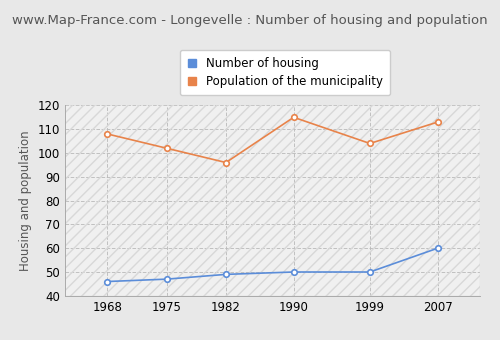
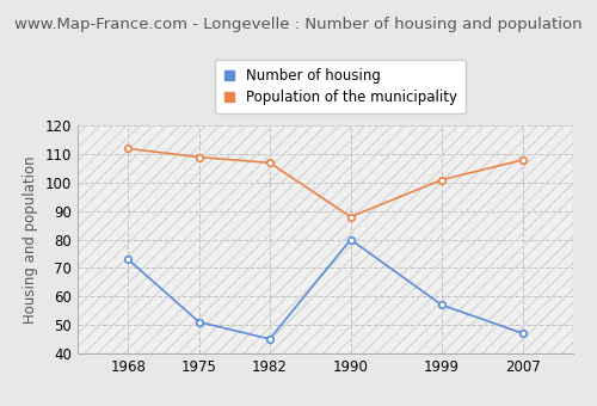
Number of housing/1968: 46 -> 73
Population of the municipality/1968: 108 -> 112
Number of housing/1975: 47 -> 51
Population of the municipality/1975: 102 -> 109
Number of housing/1982: 49 -> 45
Population of the municipality/1982: 96 -> 107
Number of housing/1990: 50 -> 80
Population of the municipality/1990: 115 -> 88
Number of housing/1999: 50 -> 57
Population of the municipality/1999: 104 -> 101
Number of housing/2007: 60 -> 47
Population of the municipality/2007: 113 -> 108
